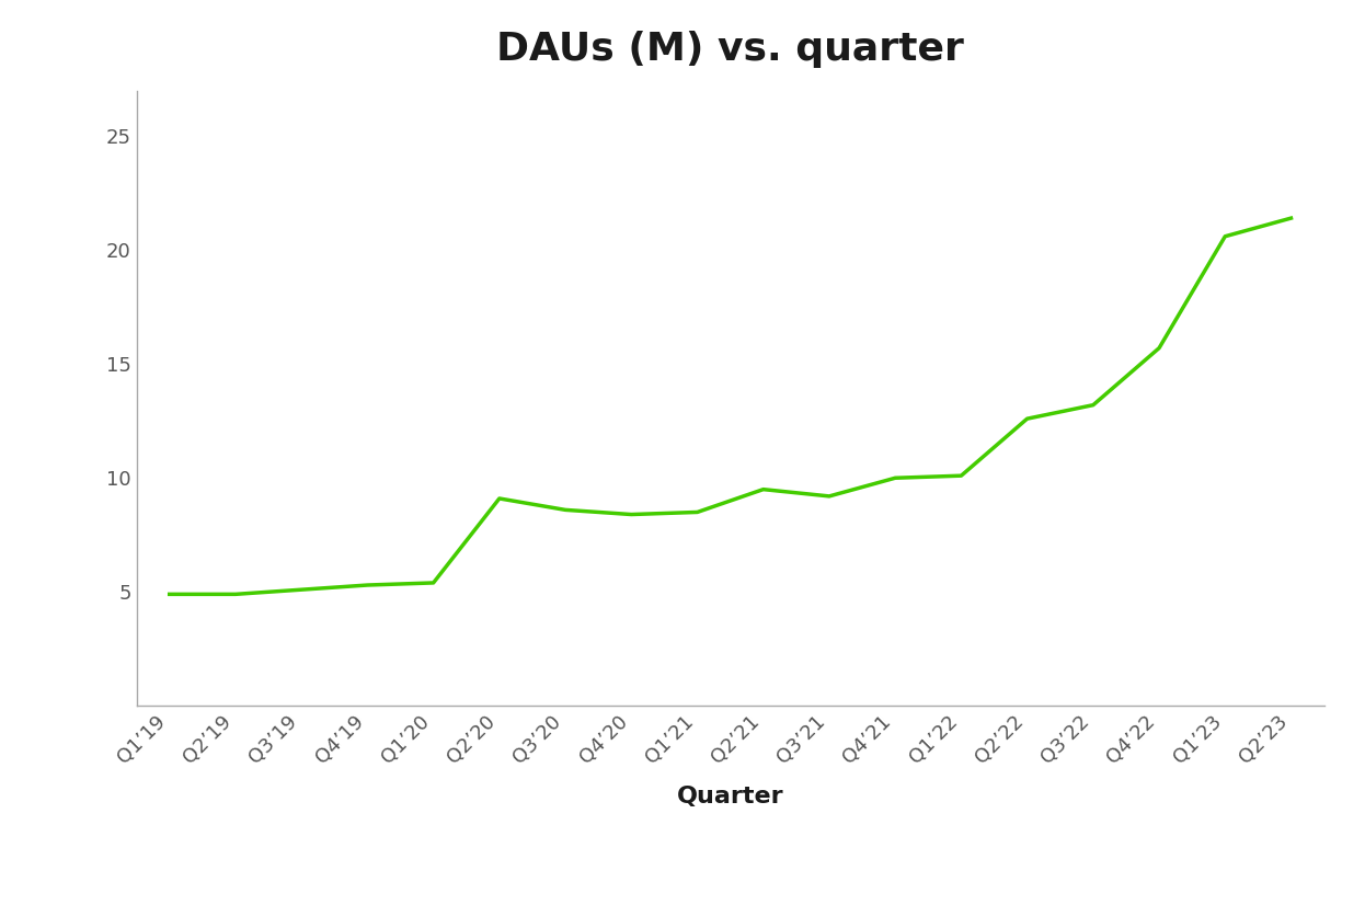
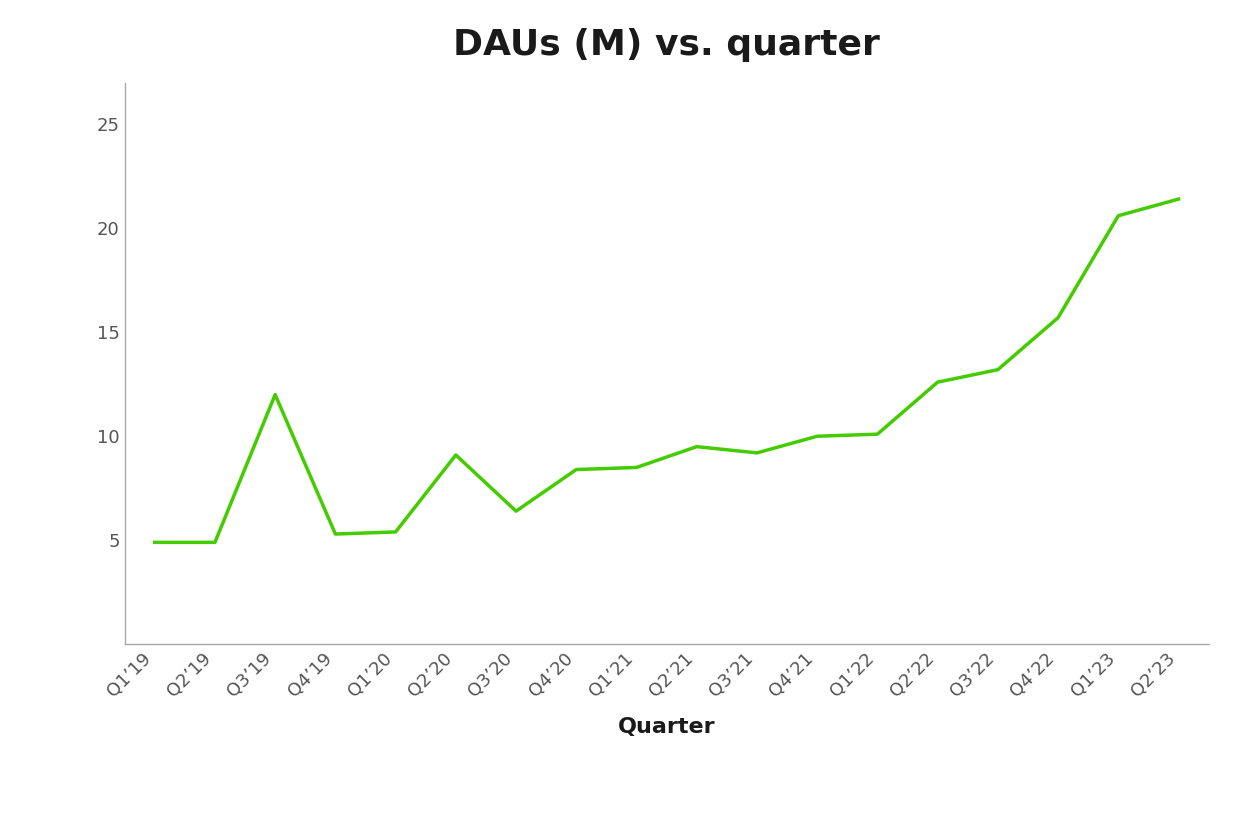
Q3’19: 5.1 -> 12.0
Q3’20: 8.6 -> 6.4
